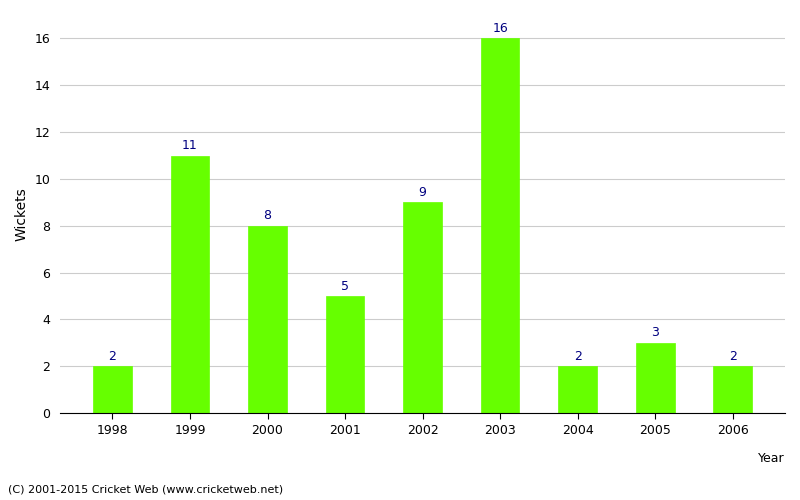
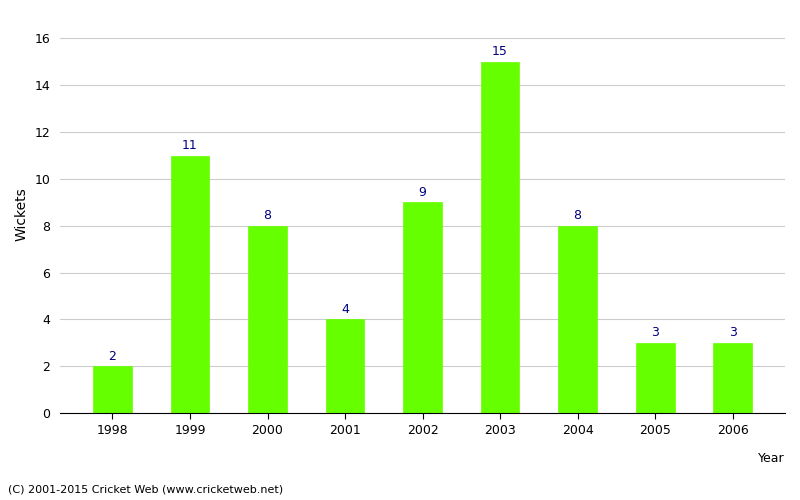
2001: 5 -> 4
2003: 16 -> 15
2004: 2 -> 8
2006: 2 -> 3
